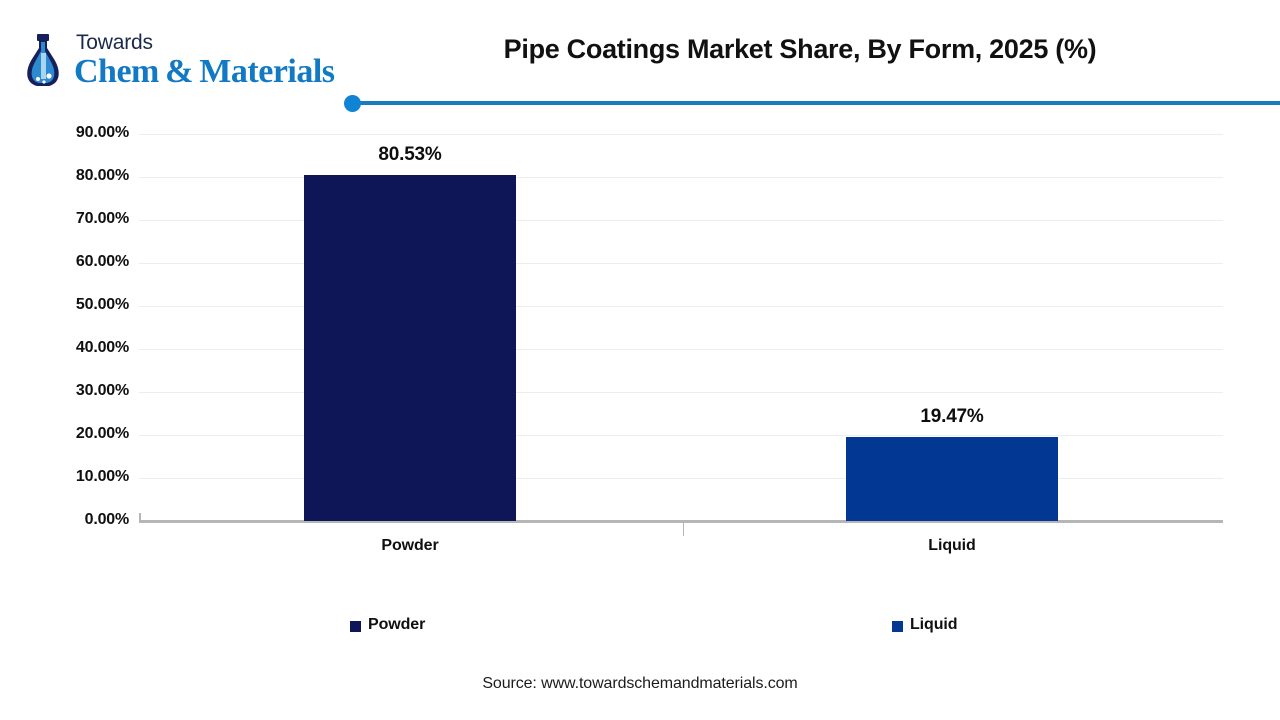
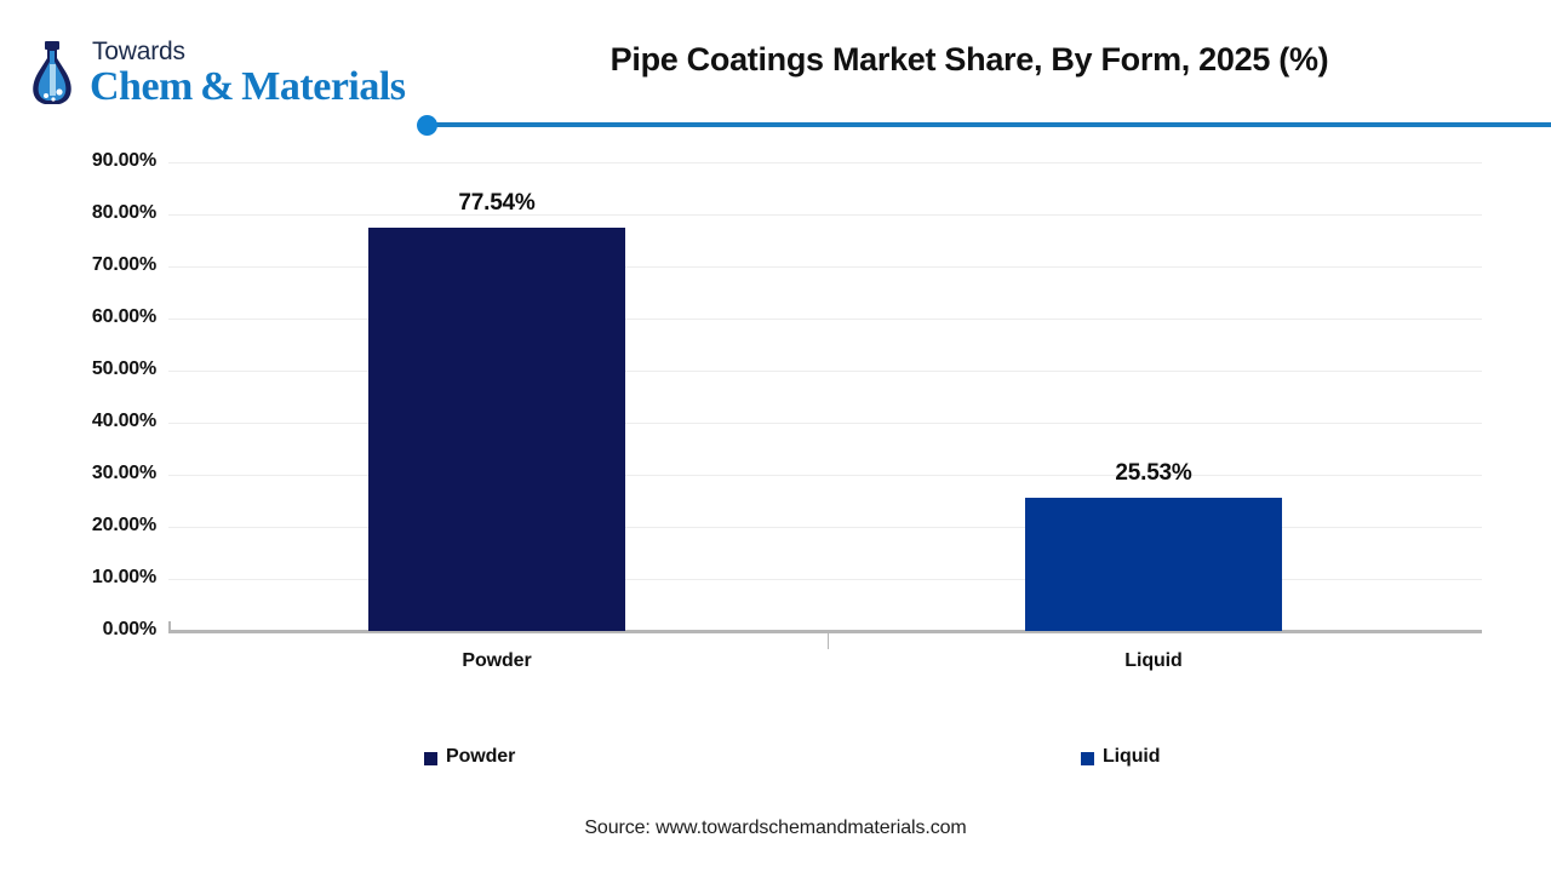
Powder: 80.53% -> 77.54%
Liquid: 19.47% -> 25.53%
